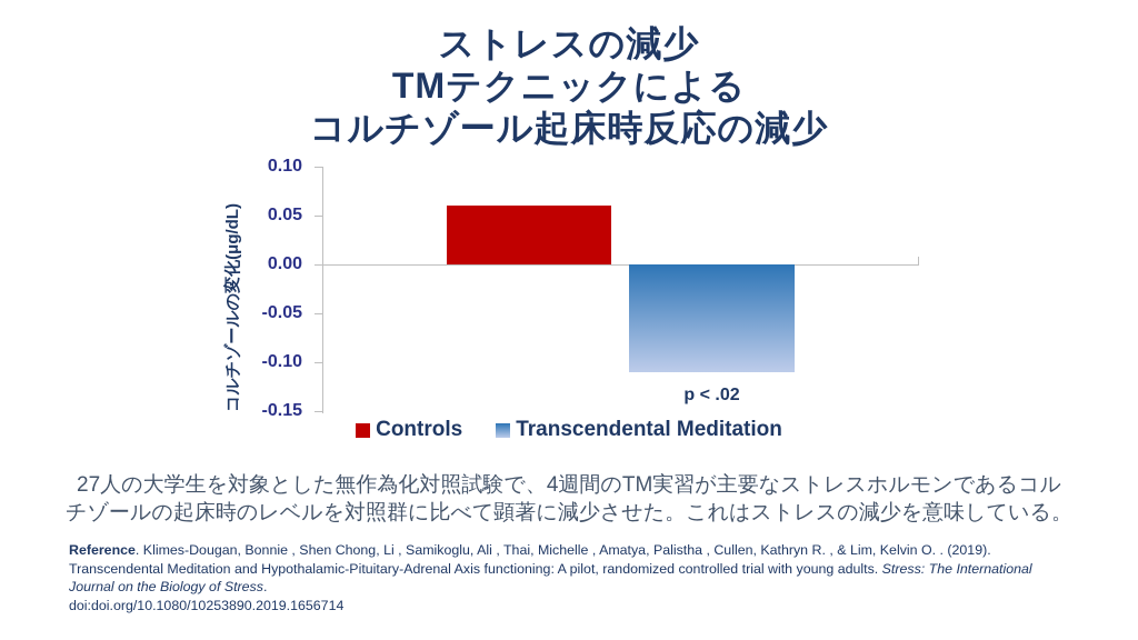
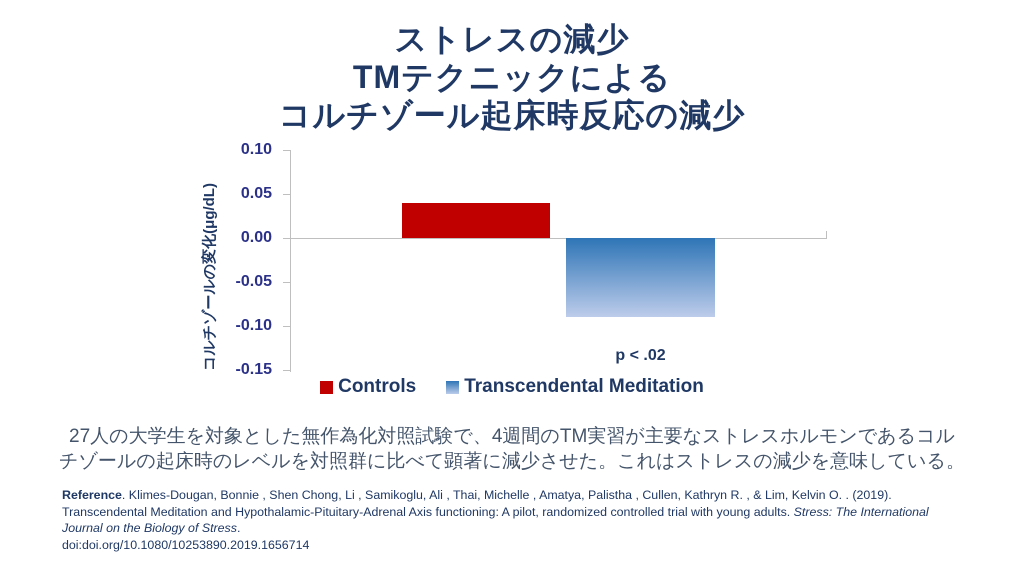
Controls: 0.06 -> 0.04
Transcendental Meditation: -0.11 -> -0.09
